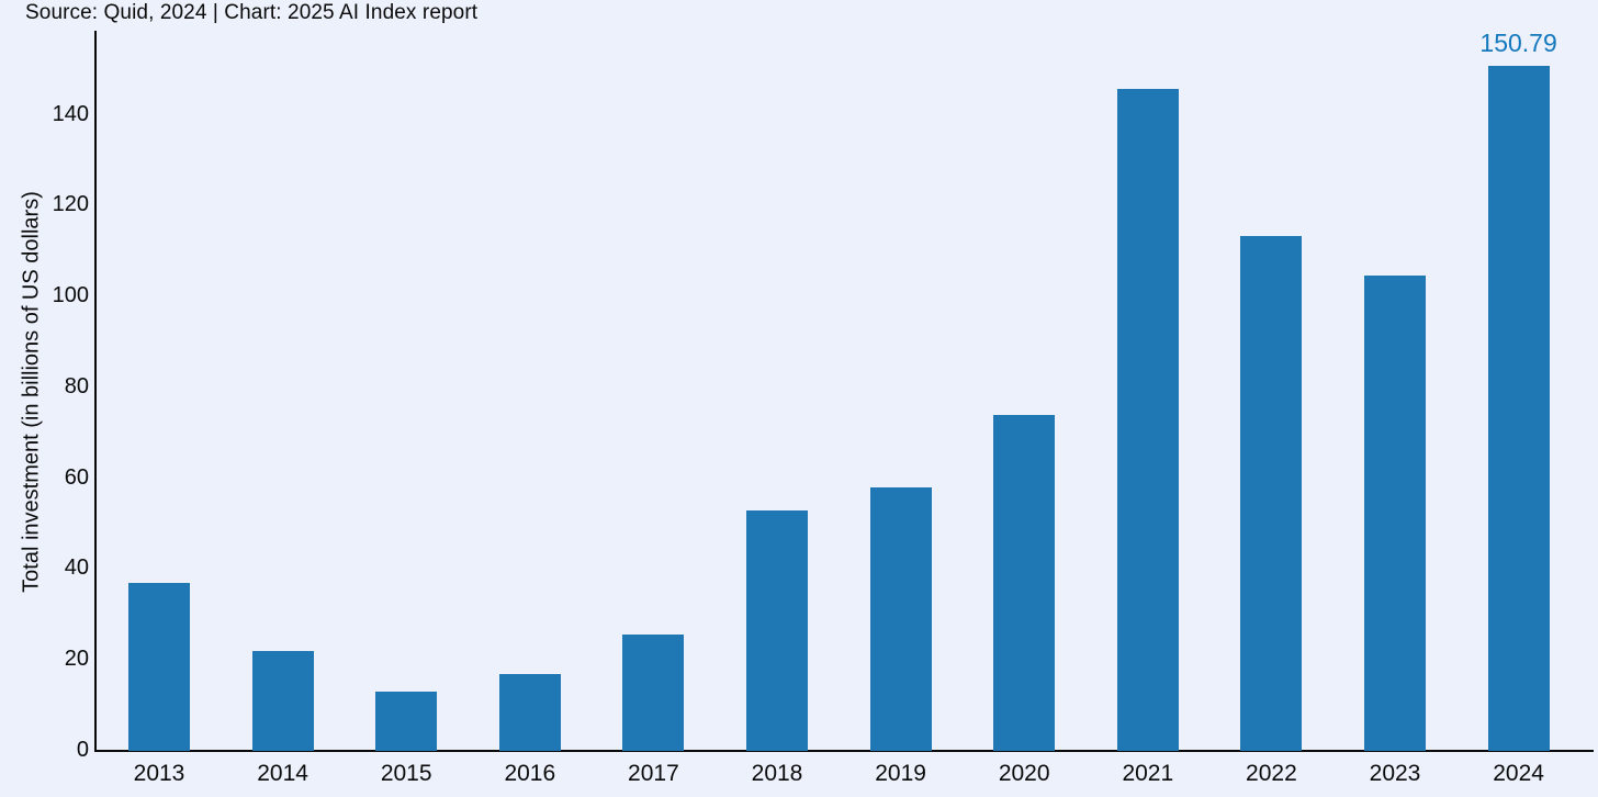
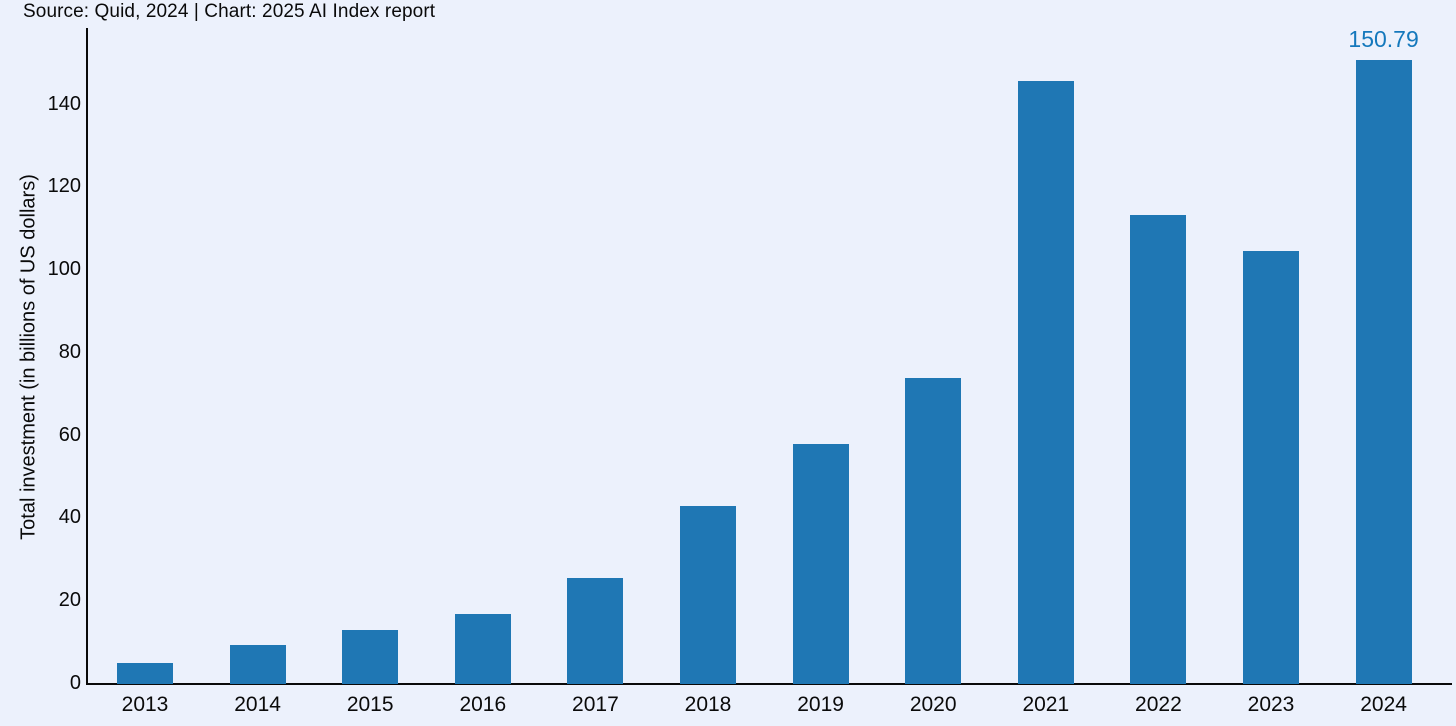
2013: 37 -> 5
2014: 22 -> 9
2018: 53 -> 43
